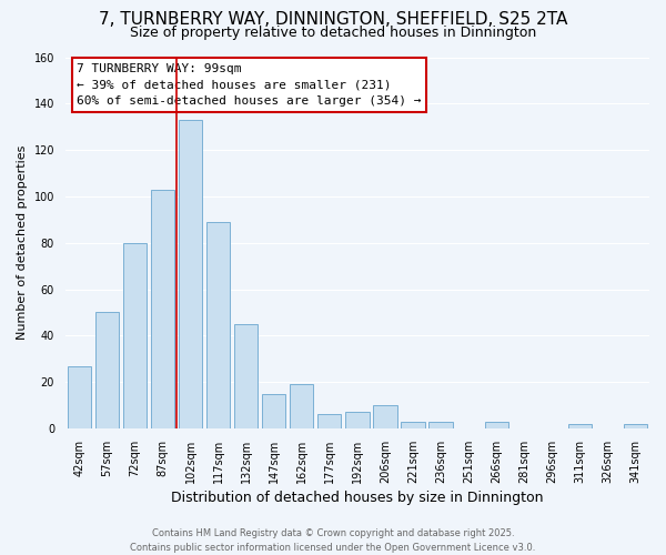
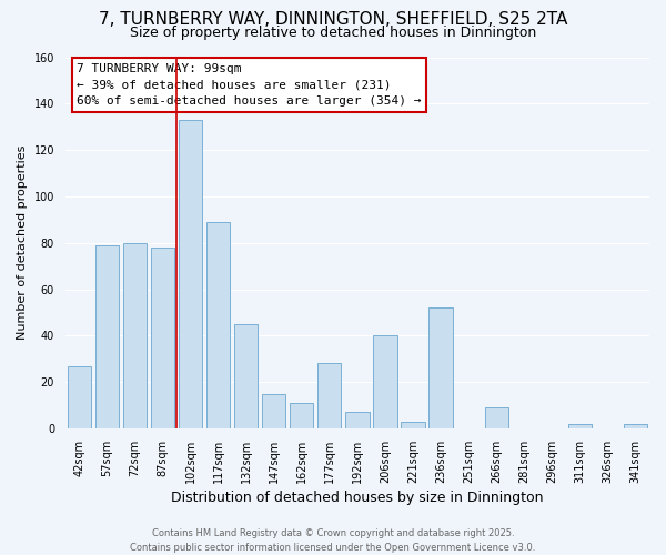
57sqm: 50 -> 79
87sqm: 103 -> 78
162sqm: 19 -> 11
177sqm: 6 -> 28
206sqm: 10 -> 40
236sqm: 3 -> 52
266sqm: 3 -> 9
